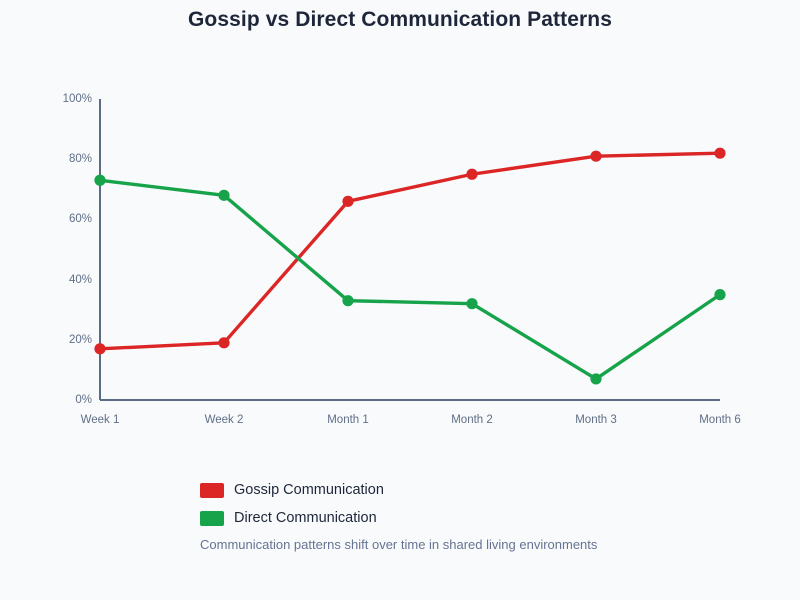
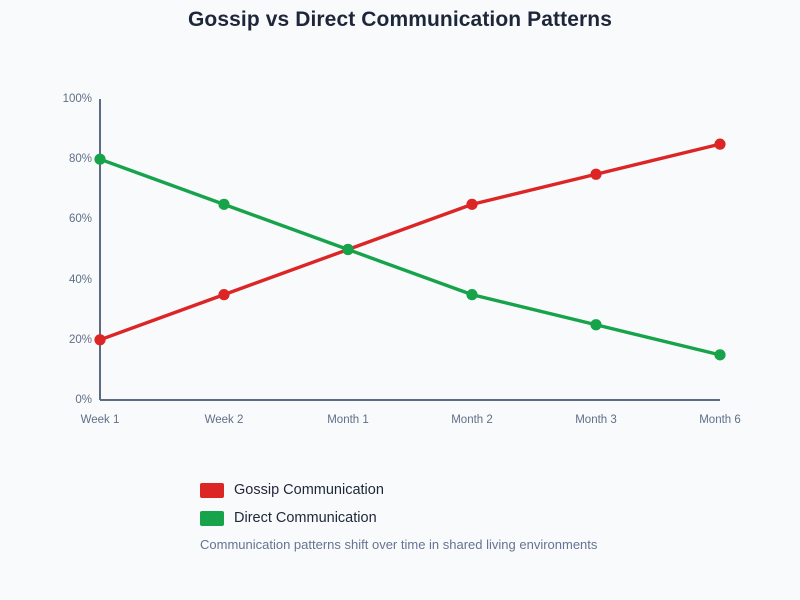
Gossip Communication/Week 1: 17% -> 20%
Direct Communication/Week 1: 73% -> 80%
Gossip Communication/Week 2: 19% -> 35%
Direct Communication/Week 2: 68% -> 65%
Gossip Communication/Month 1: 66% -> 50%
Direct Communication/Month 1: 33% -> 50%
Gossip Communication/Month 2: 75% -> 65%
Direct Communication/Month 2: 32% -> 35%
Gossip Communication/Month 3: 81% -> 75%
Direct Communication/Month 3: 7% -> 25%
Gossip Communication/Month 6: 82% -> 85%
Direct Communication/Month 6: 35% -> 15%
